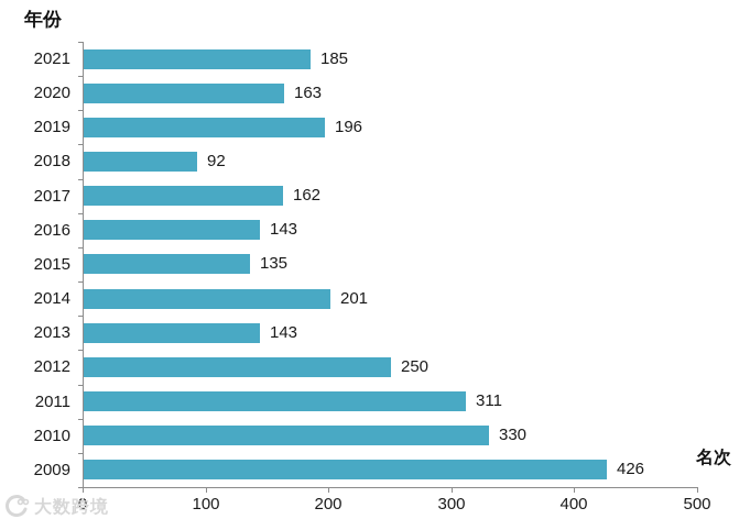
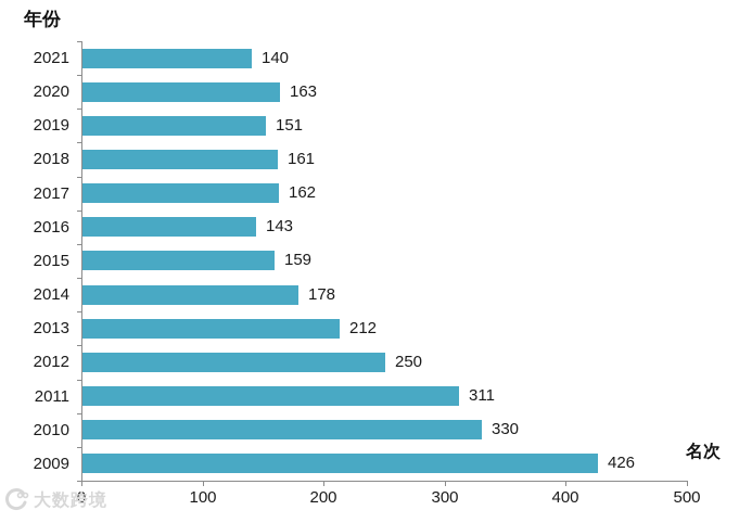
2021: 185 -> 140
2019: 196 -> 151
2018: 92 -> 161
2015: 135 -> 159
2014: 201 -> 178
2013: 143 -> 212
